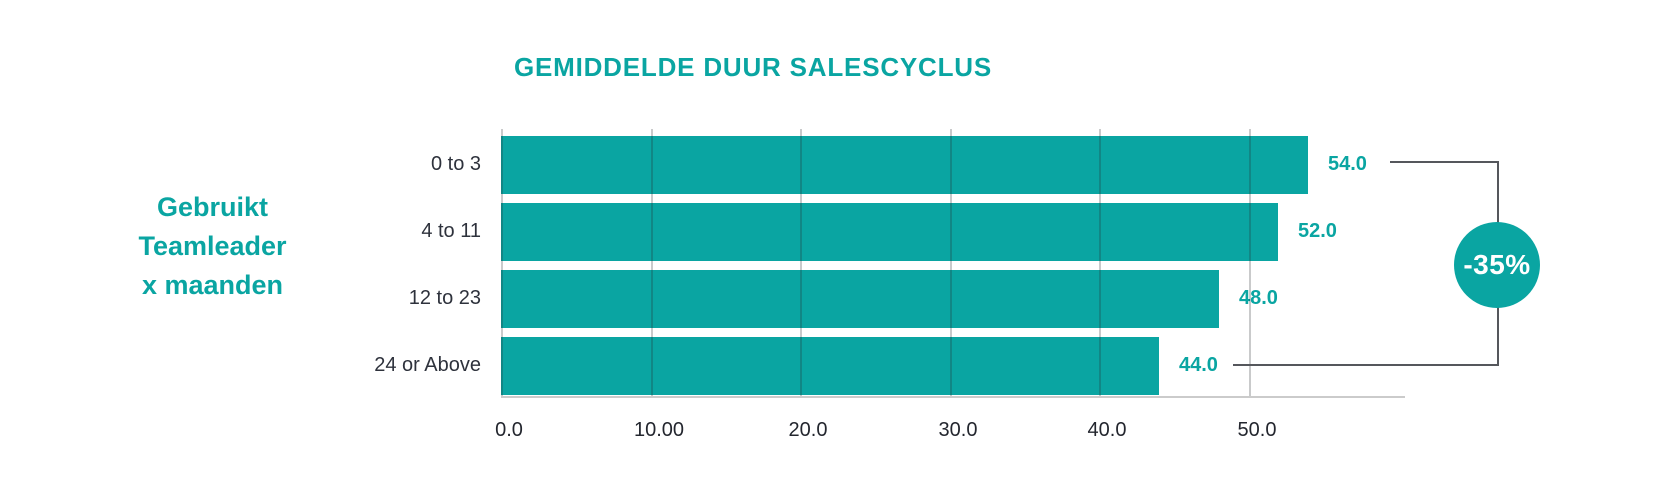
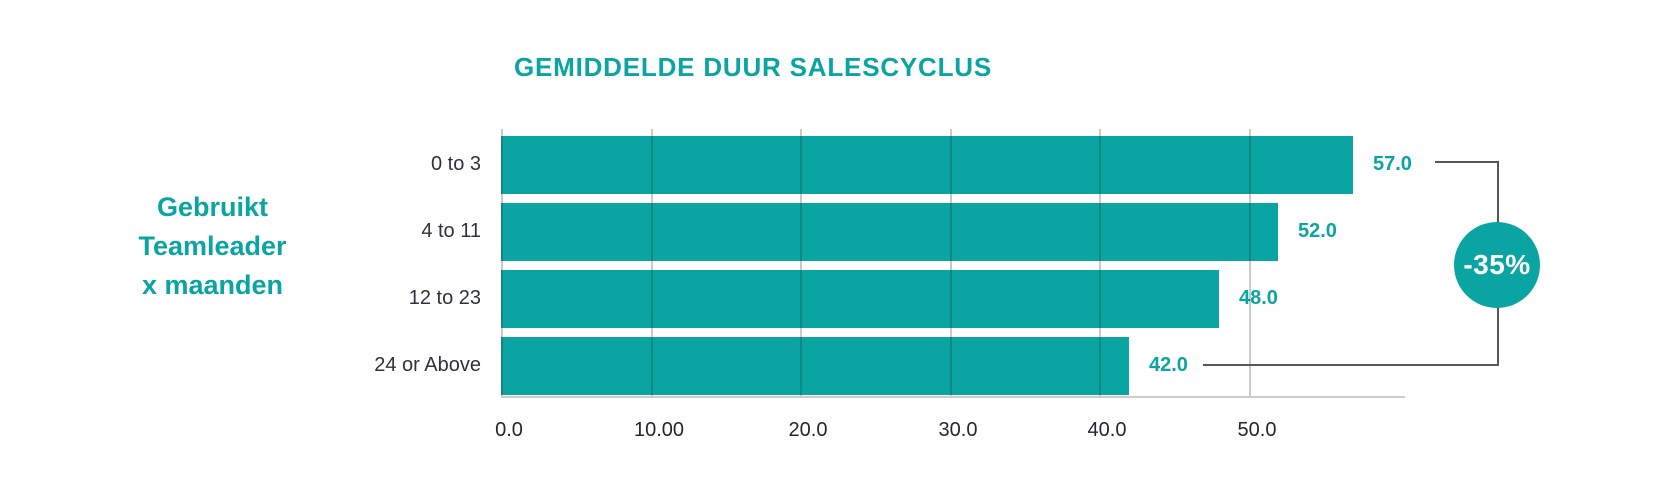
0 to 3: 54.0 -> 57.0
24 or Above: 44.0 -> 42.0
